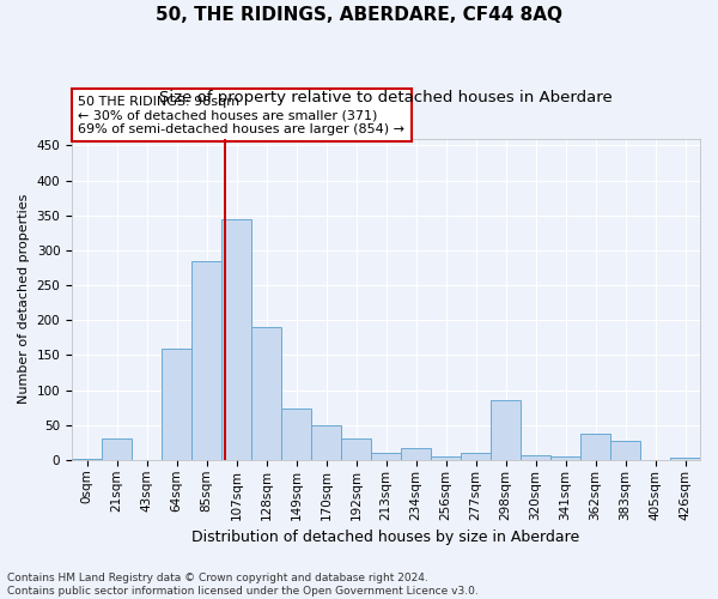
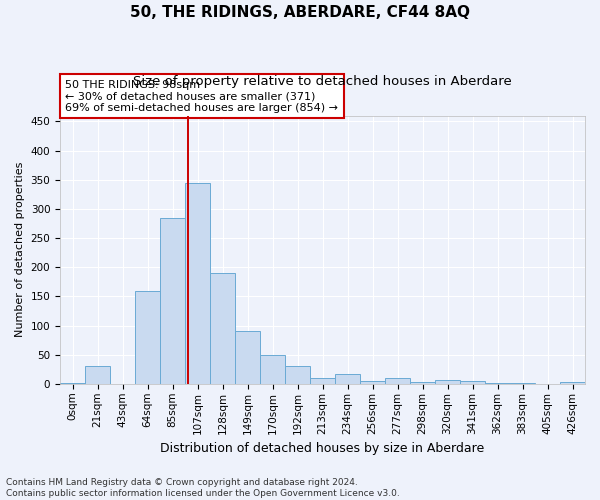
149sqm: 74 -> 90
298sqm: 86 -> 3
362sqm: 38 -> 1
383sqm: 28 -> 1
